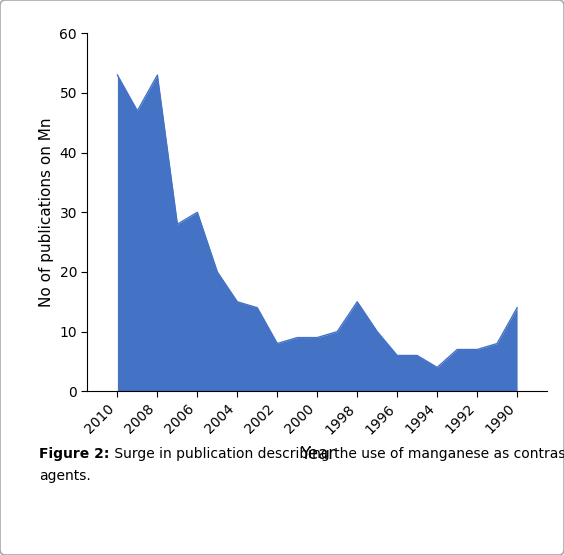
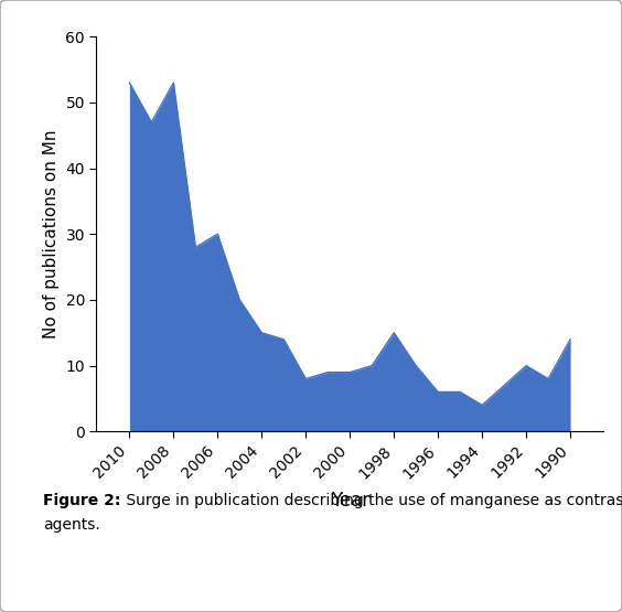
1992: 7 -> 10
